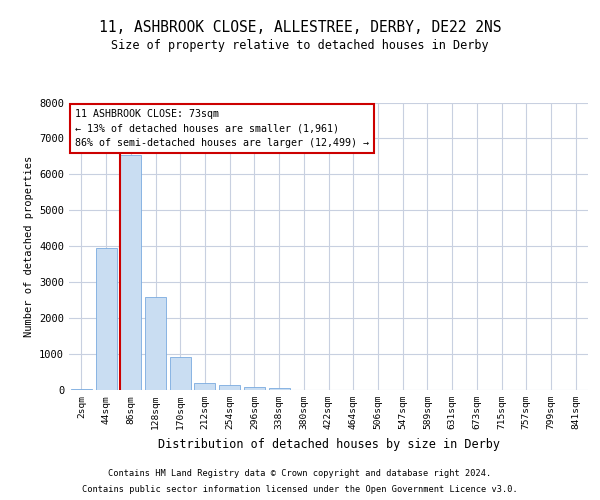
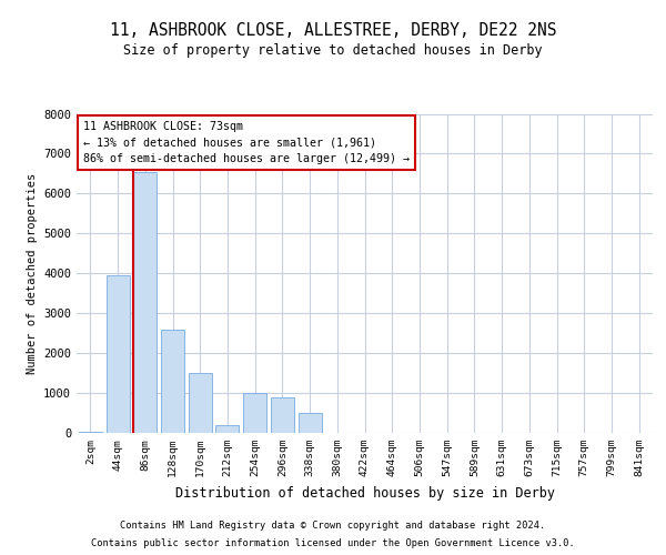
170sqm: 930 -> 1500
254sqm: 130 -> 1000
296sqm: 80 -> 900
338sqm: 50 -> 500
